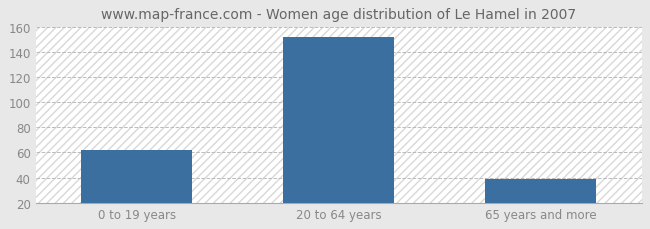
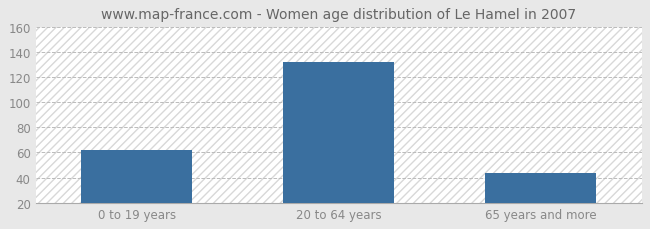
20 to 64 years: 152 -> 132
65 years and more: 39 -> 44
